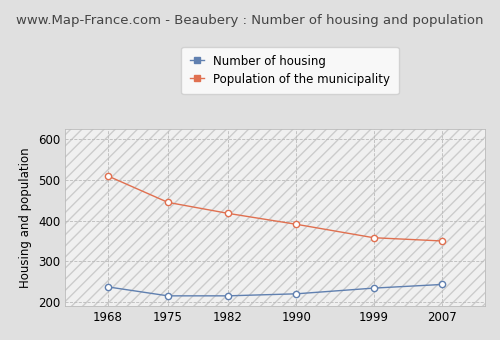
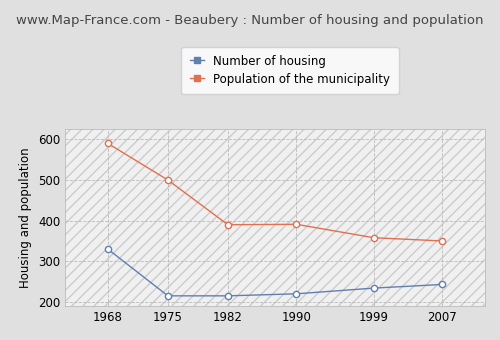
Number of housing/1968: 237 -> 330
Population of the municipality/1968: 510 -> 590
Population of the municipality/1975: 445 -> 500
Population of the municipality/1982: 418 -> 390
